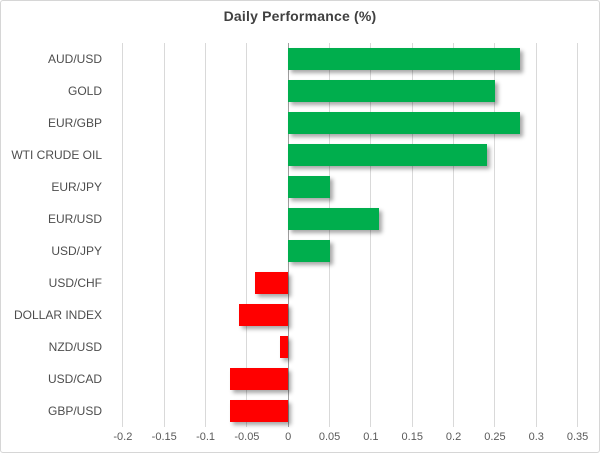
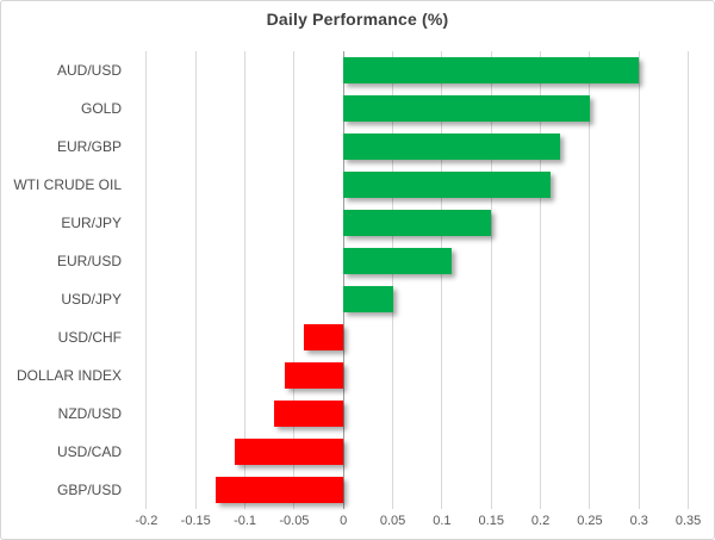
AUD/USD: 0.28 -> 0.30
EUR/GBP: 0.28 -> 0.22
WTI CRUDE OIL: 0.24 -> 0.21
EUR/JPY: 0.05 -> 0.15
NZD/USD: -0.01 -> -0.07
USD/CAD: -0.07 -> -0.11
GBP/USD: -0.07 -> -0.13
